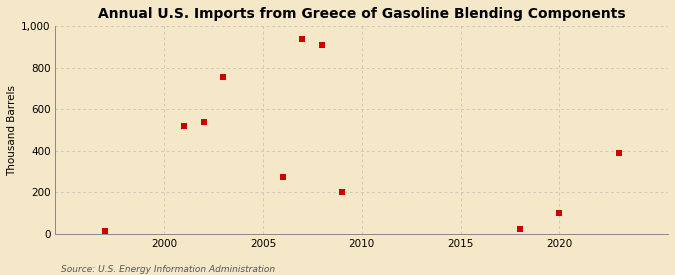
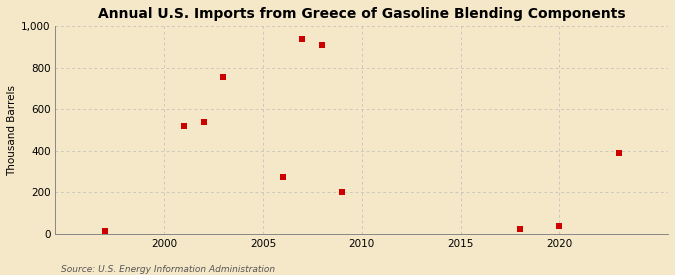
2020: 100 -> 40
